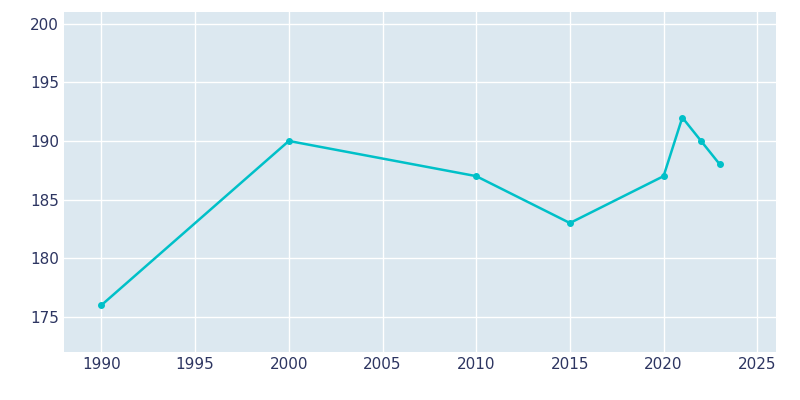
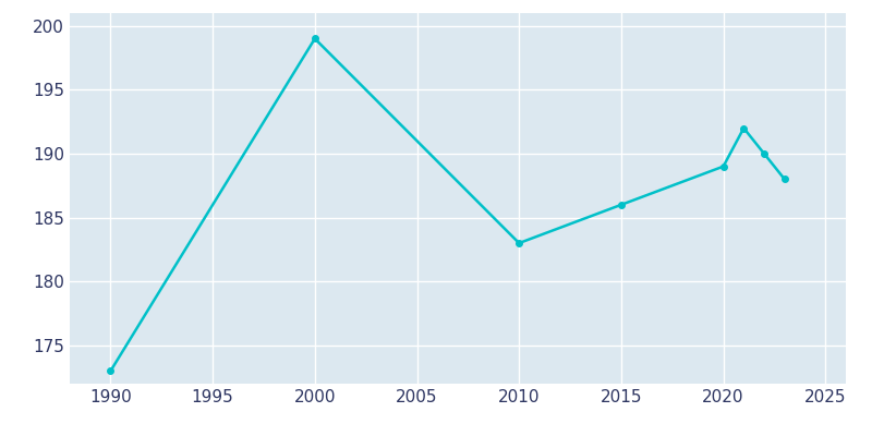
1990: 176 -> 173
2000: 190 -> 199
2010: 187 -> 183
2015: 183 -> 186
2020: 187 -> 189
